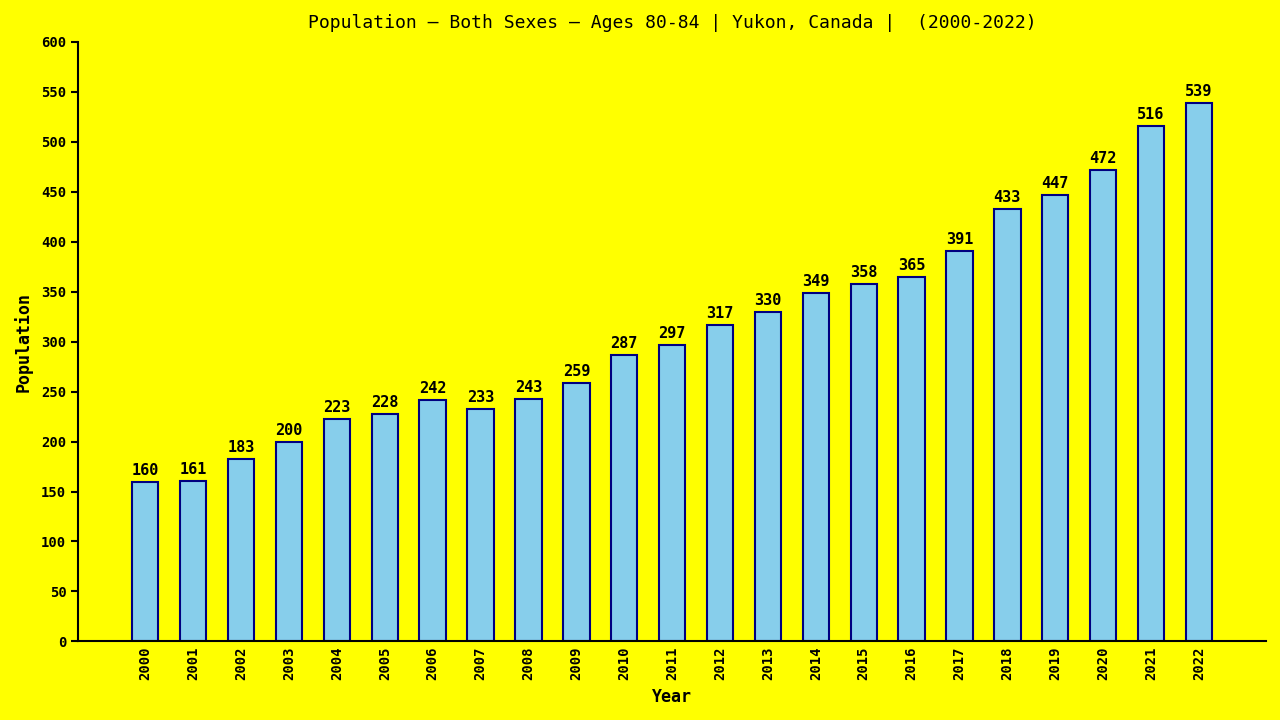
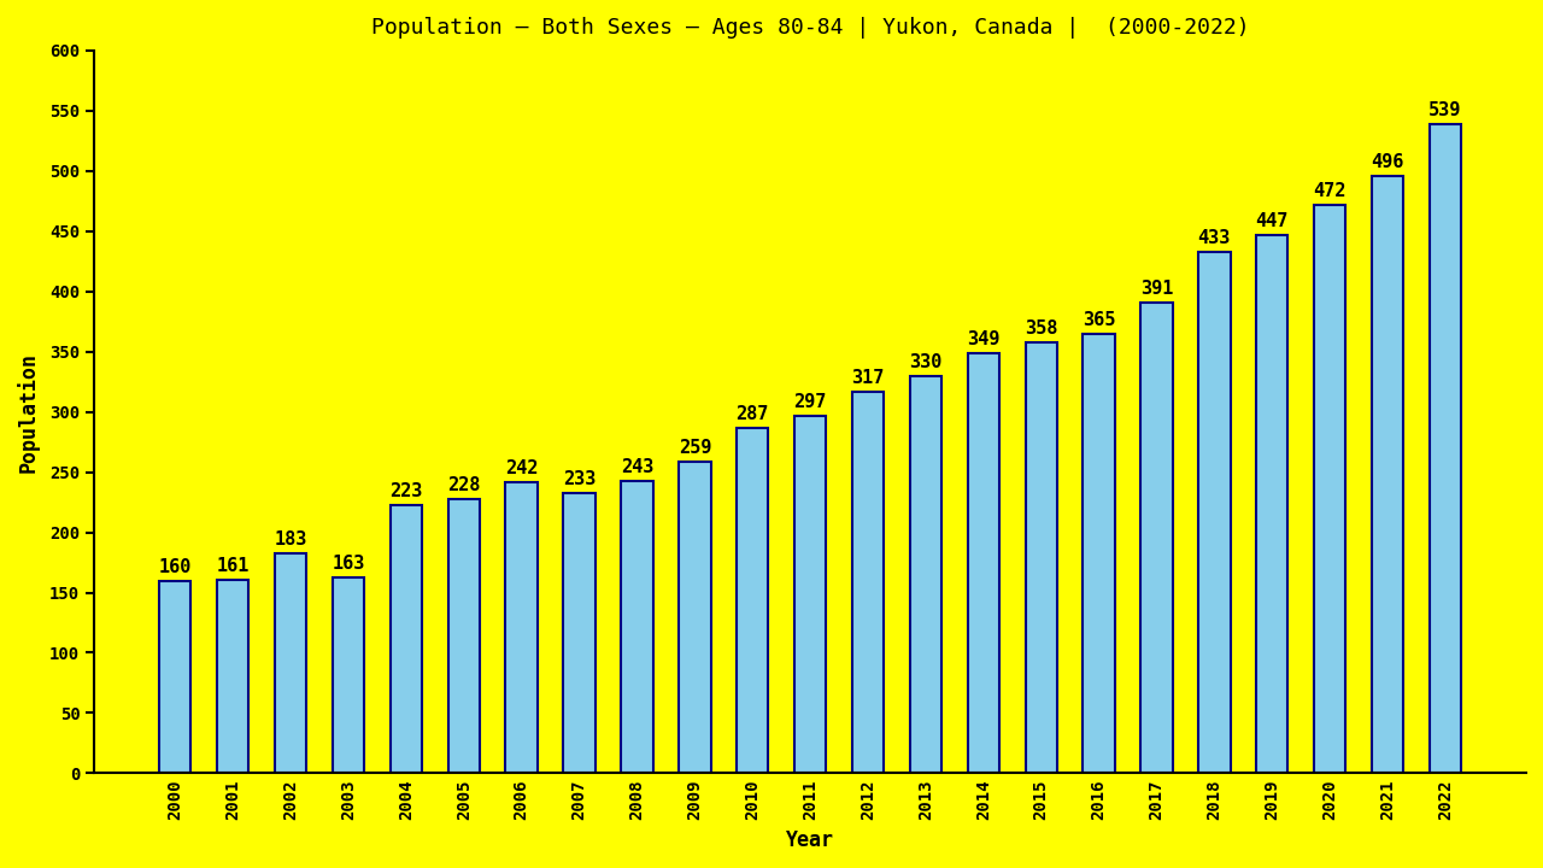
2003: 200 -> 163
2021: 516 -> 496
